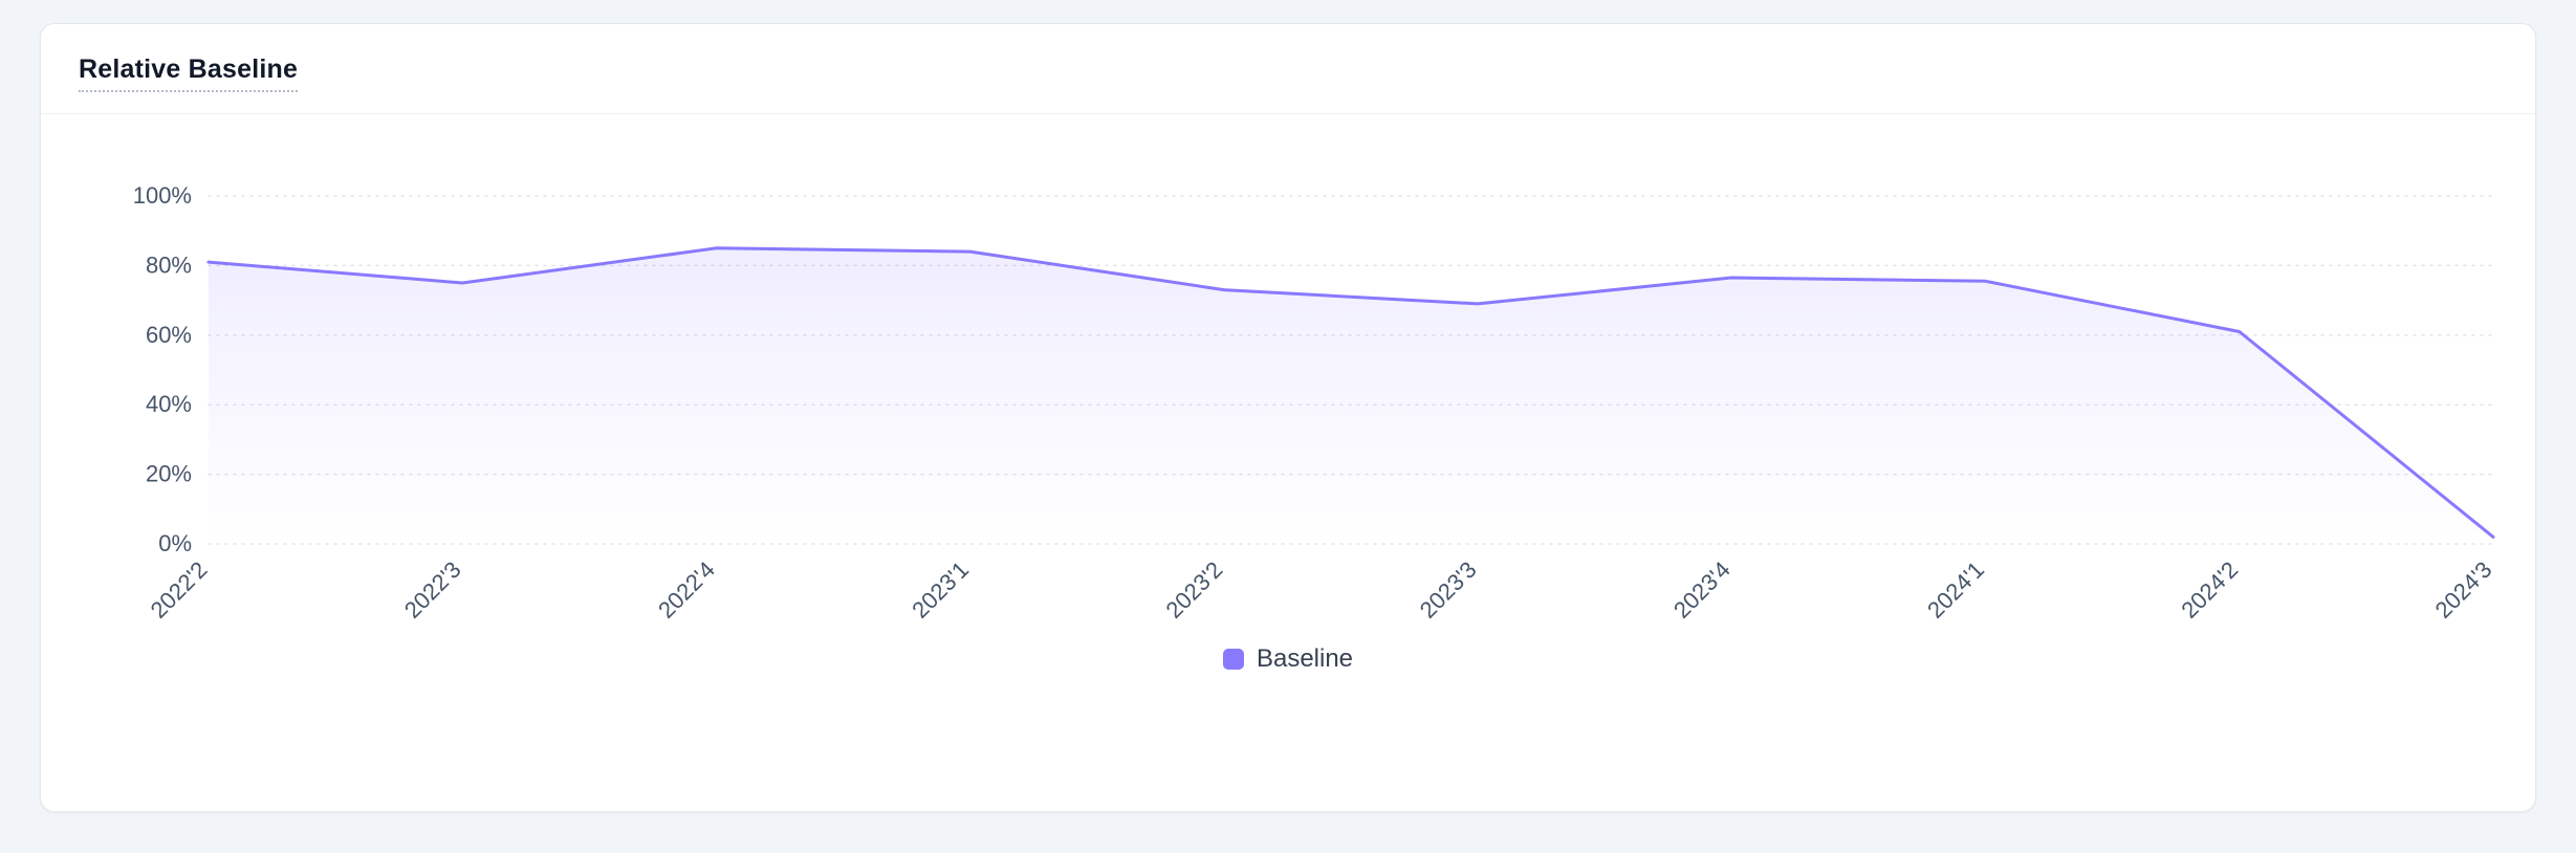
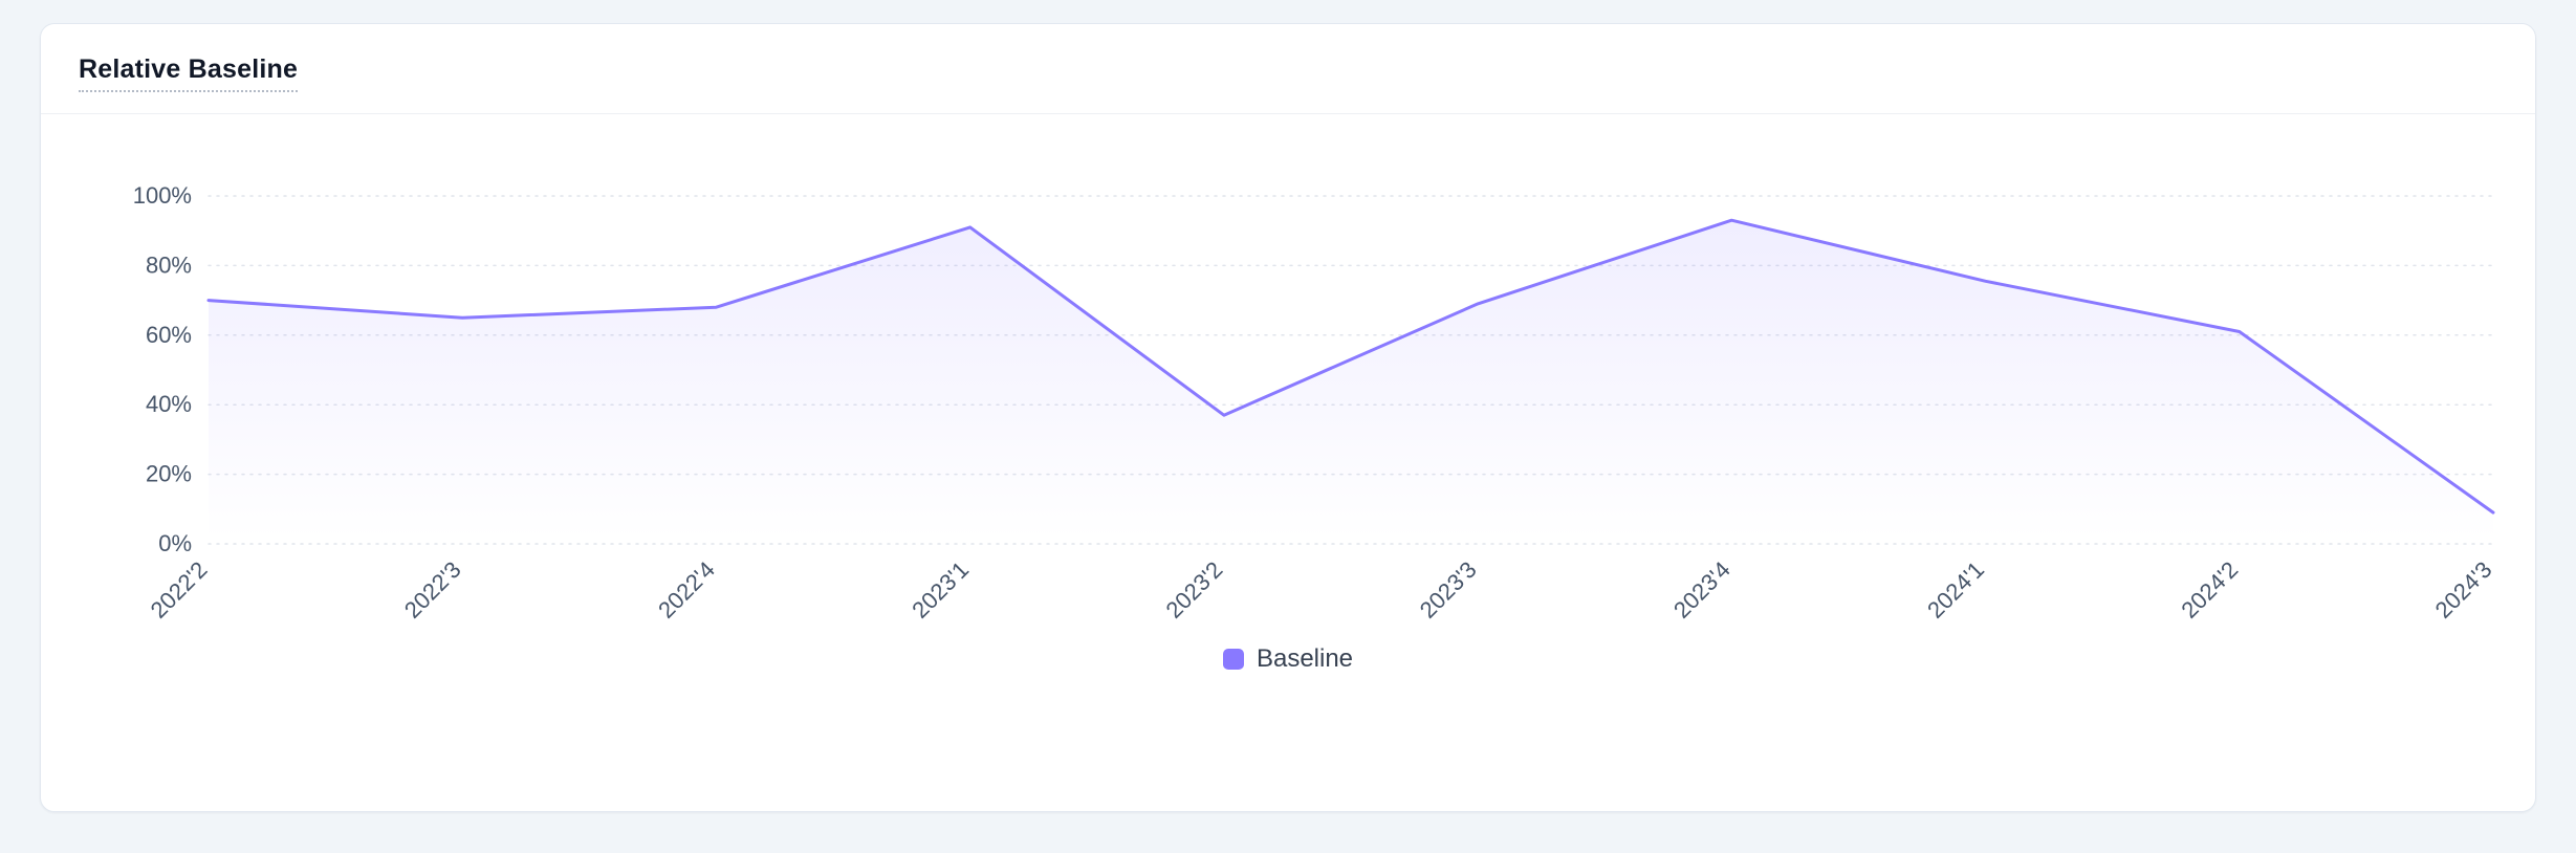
2022'2: 81% -> 70%
2022'3: 75% -> 65%
2022'4: 85% -> 68%
2023'1: 84% -> 91%
2023'2: 73% -> 37%
2023'4: 76% -> 93%
2024'3: 2% -> 9%
